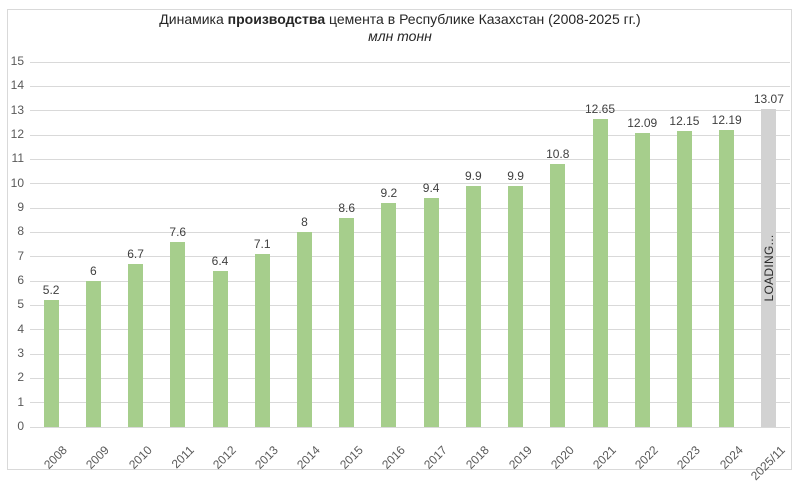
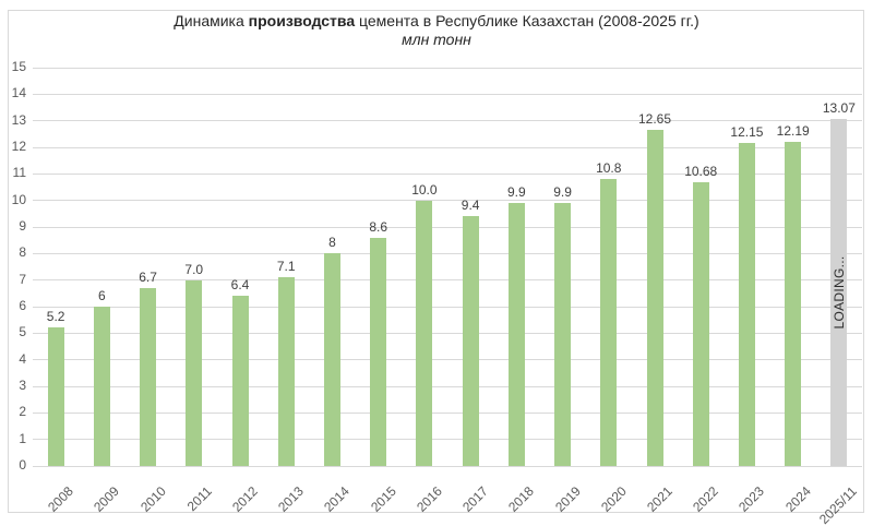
2011: 7.6 -> 7.0
2016: 9.2 -> 10.0
2022: 12.09 -> 10.68
